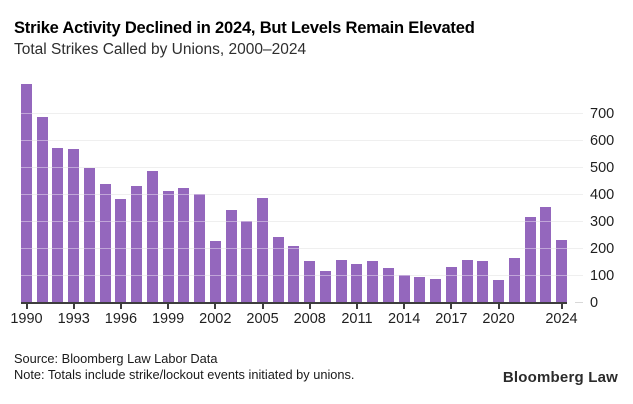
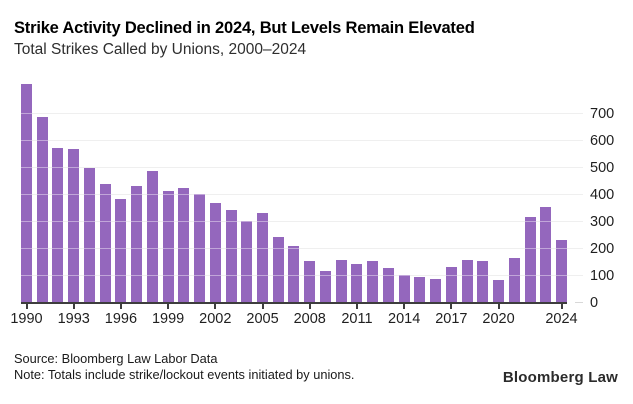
2002: 230 -> 370
2005: 390 -> 340
